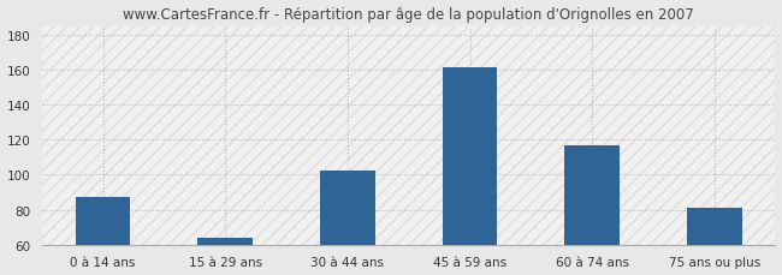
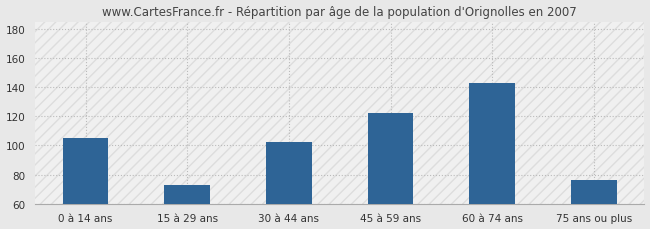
0 à 14 ans: 87 -> 105
15 à 29 ans: 64 -> 73
45 à 59 ans: 161 -> 122
60 à 74 ans: 117 -> 143
75 ans ou plus: 81 -> 76
